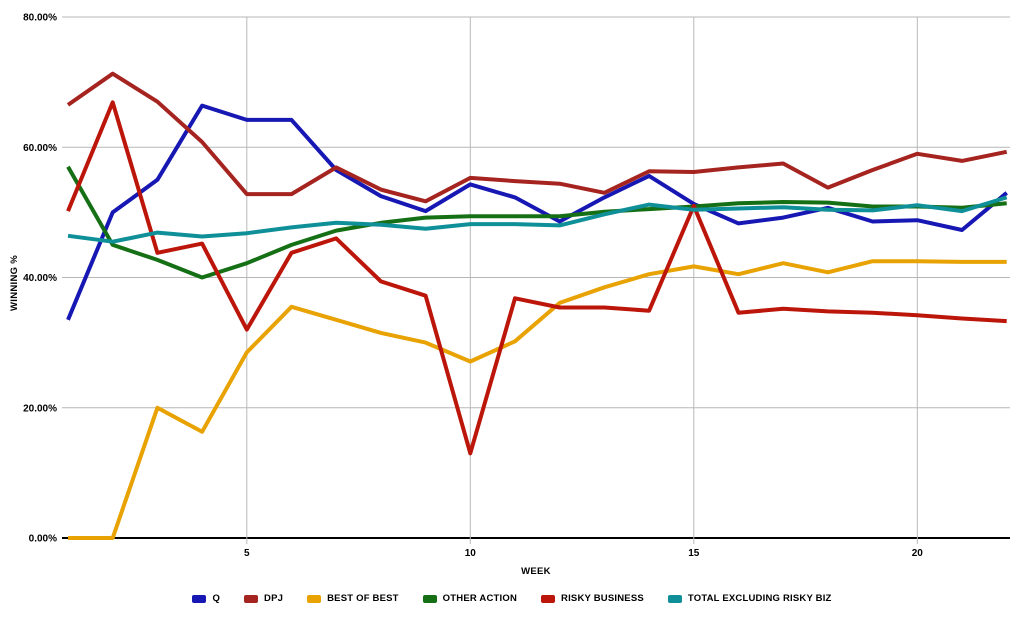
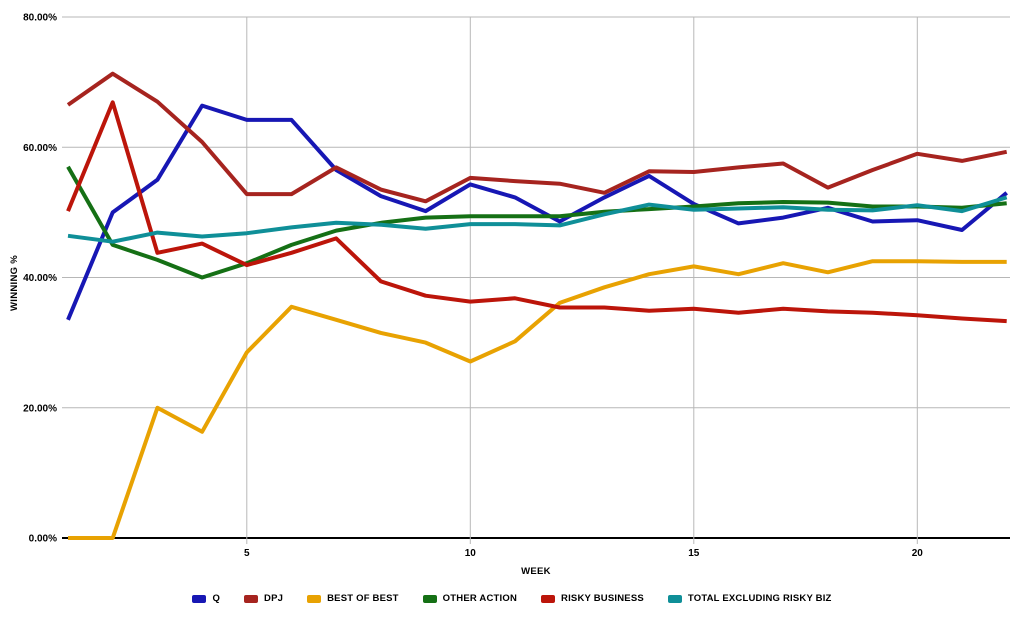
RISKY BUSINESS/5: 32% -> 42%
RISKY BUSINESS/10: 13% -> 36%
RISKY BUSINESS/15: 51% -> 35%
